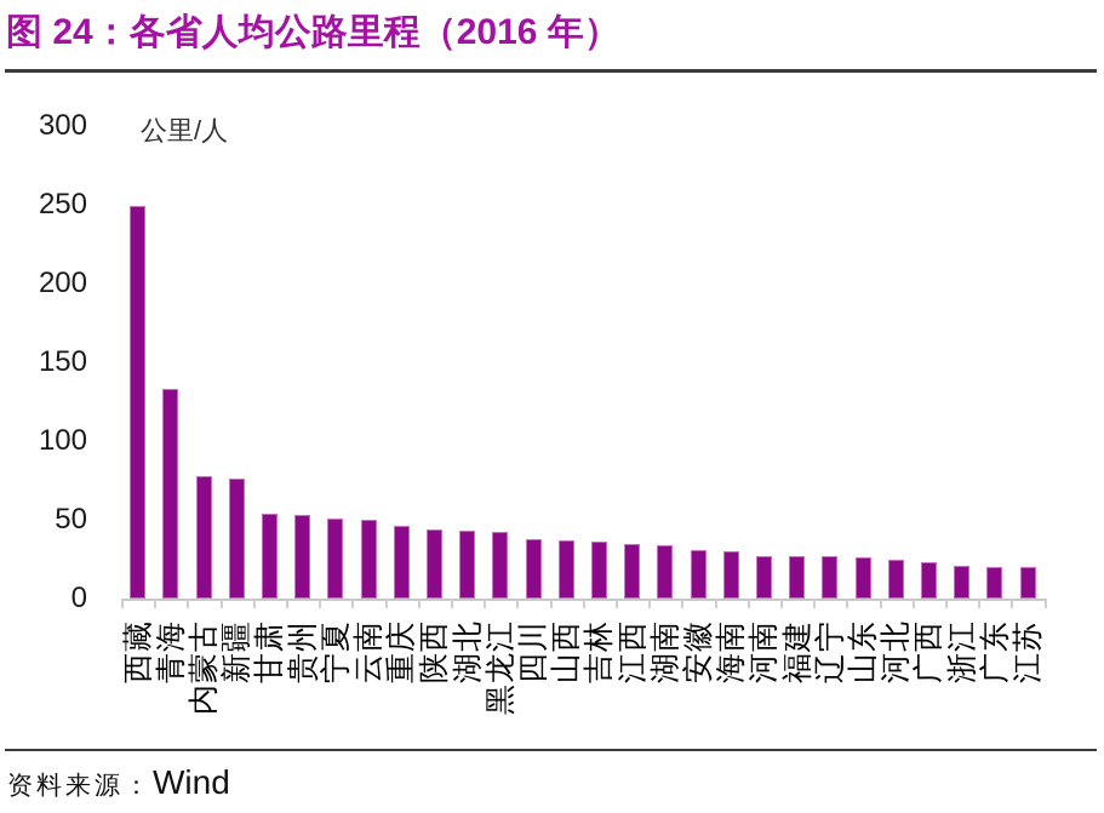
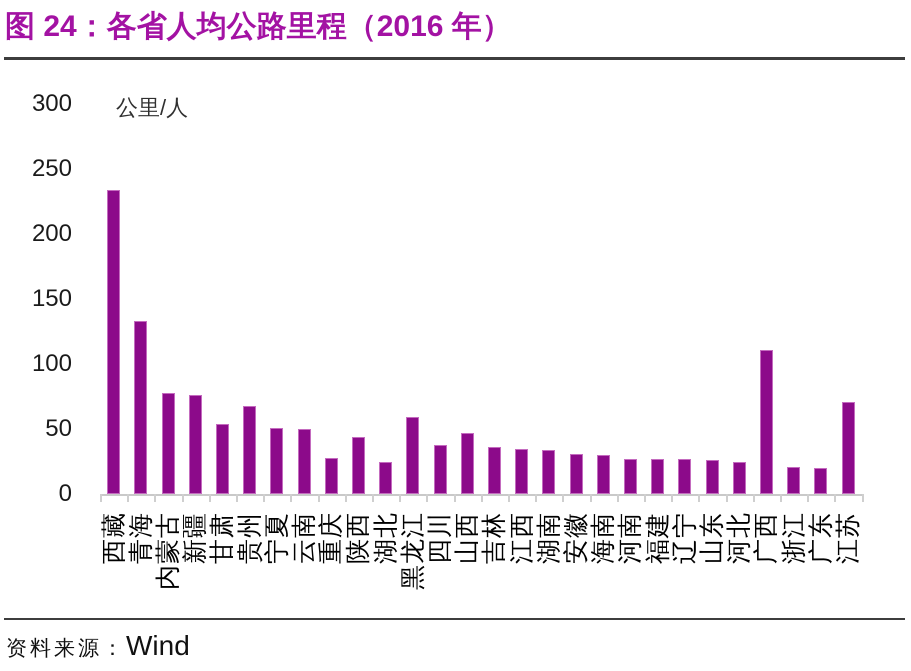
西藏: 249 -> 234
贵州: 53 -> 68
重庆: 46 -> 28
湖北: 43 -> 25
黑龙江: 42 -> 59
山西: 37 -> 47
广西: 23 -> 111
江苏: 20 -> 71
